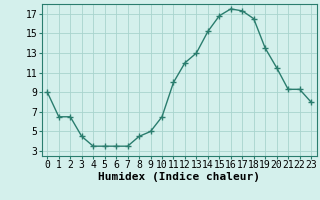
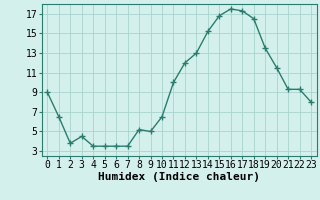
2: 6.5 -> 3.8
8: 4.5 -> 5.2
